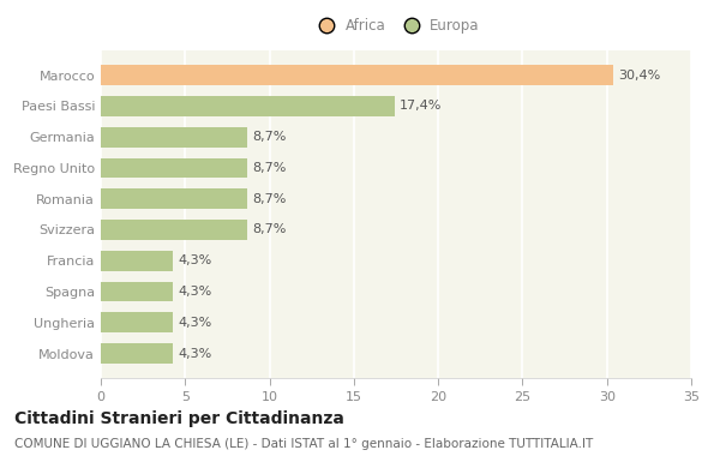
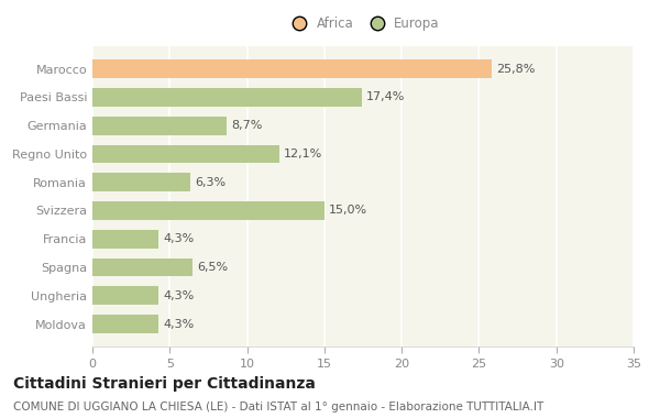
Marocco: 30,4% -> 25,8%
Regno Unito: 8,7% -> 12,1%
Romania: 8,7% -> 6,3%
Svizzera: 8,7% -> 15,0%
Spagna: 4,3% -> 6,5%
